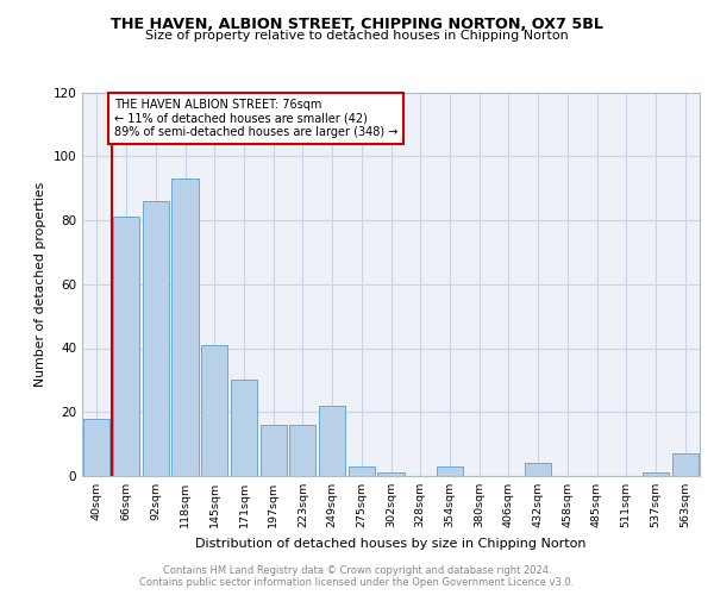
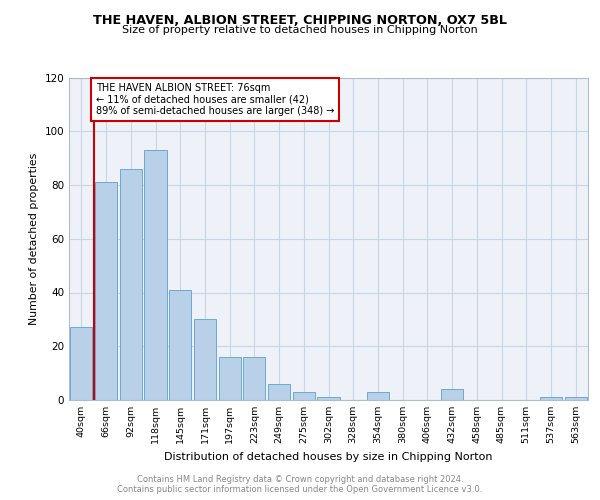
40sqm: 18 -> 27
249sqm: 22 -> 6
563sqm: 7 -> 1
